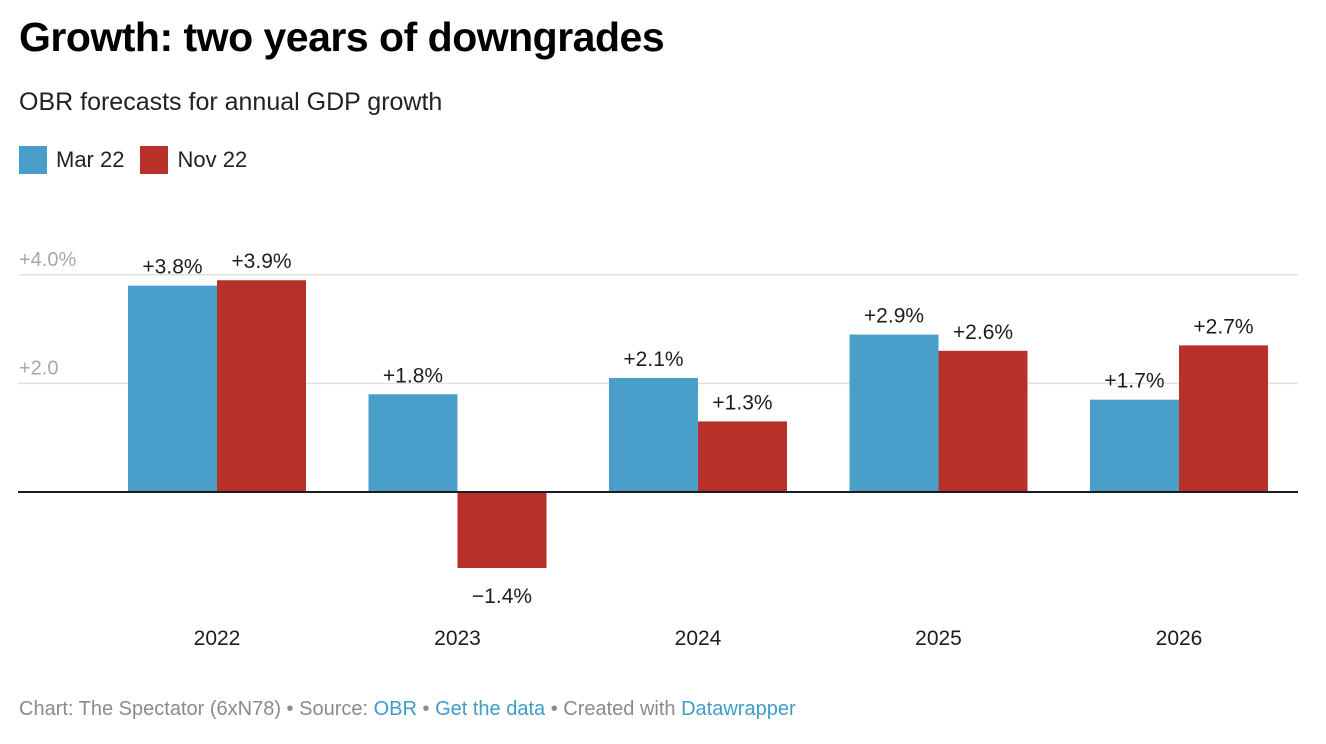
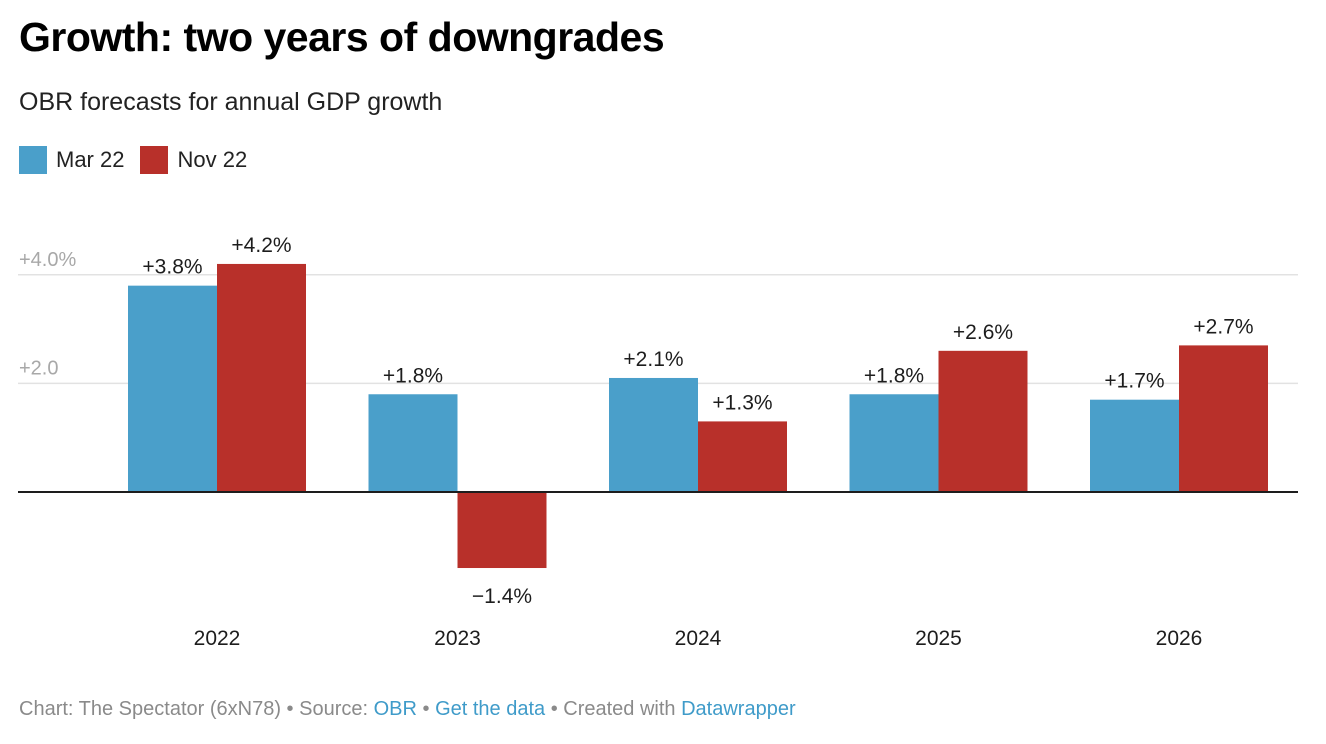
Nov 22/2022: +3.9% -> +4.2%
Mar 22/2025: +2.9% -> +1.8%
